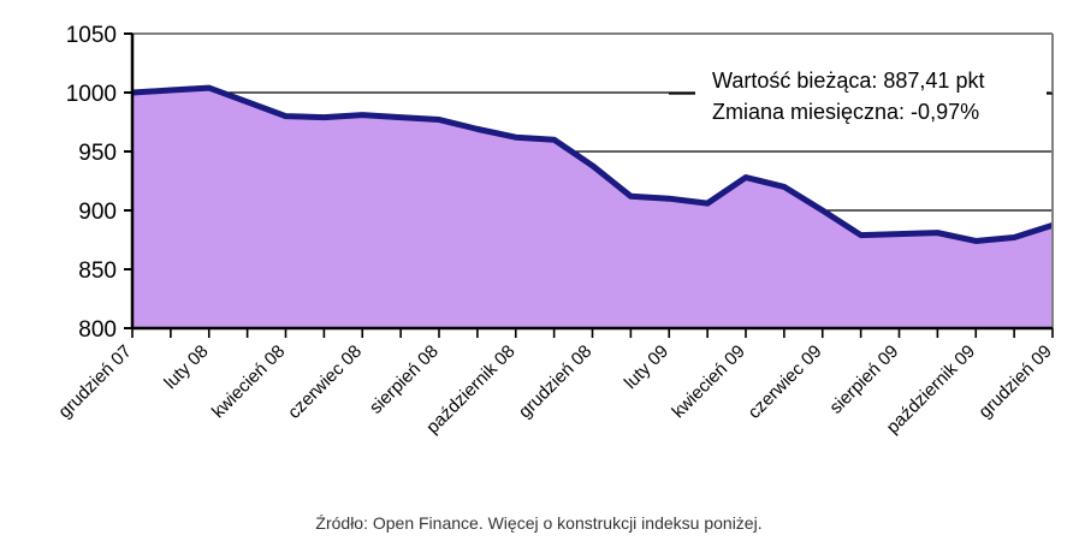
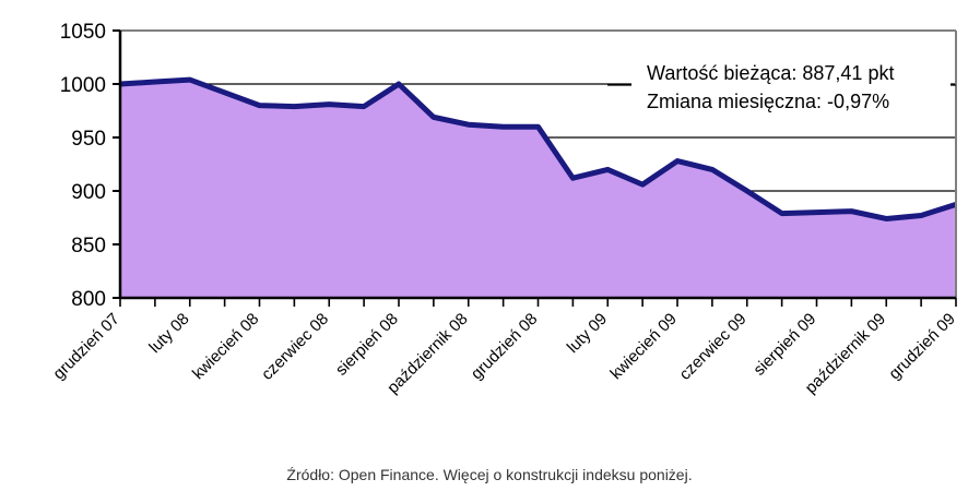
sierpień 08: 980 -> 1000
grudzień 08: 940 -> 960
luty 09: 910 -> 920
